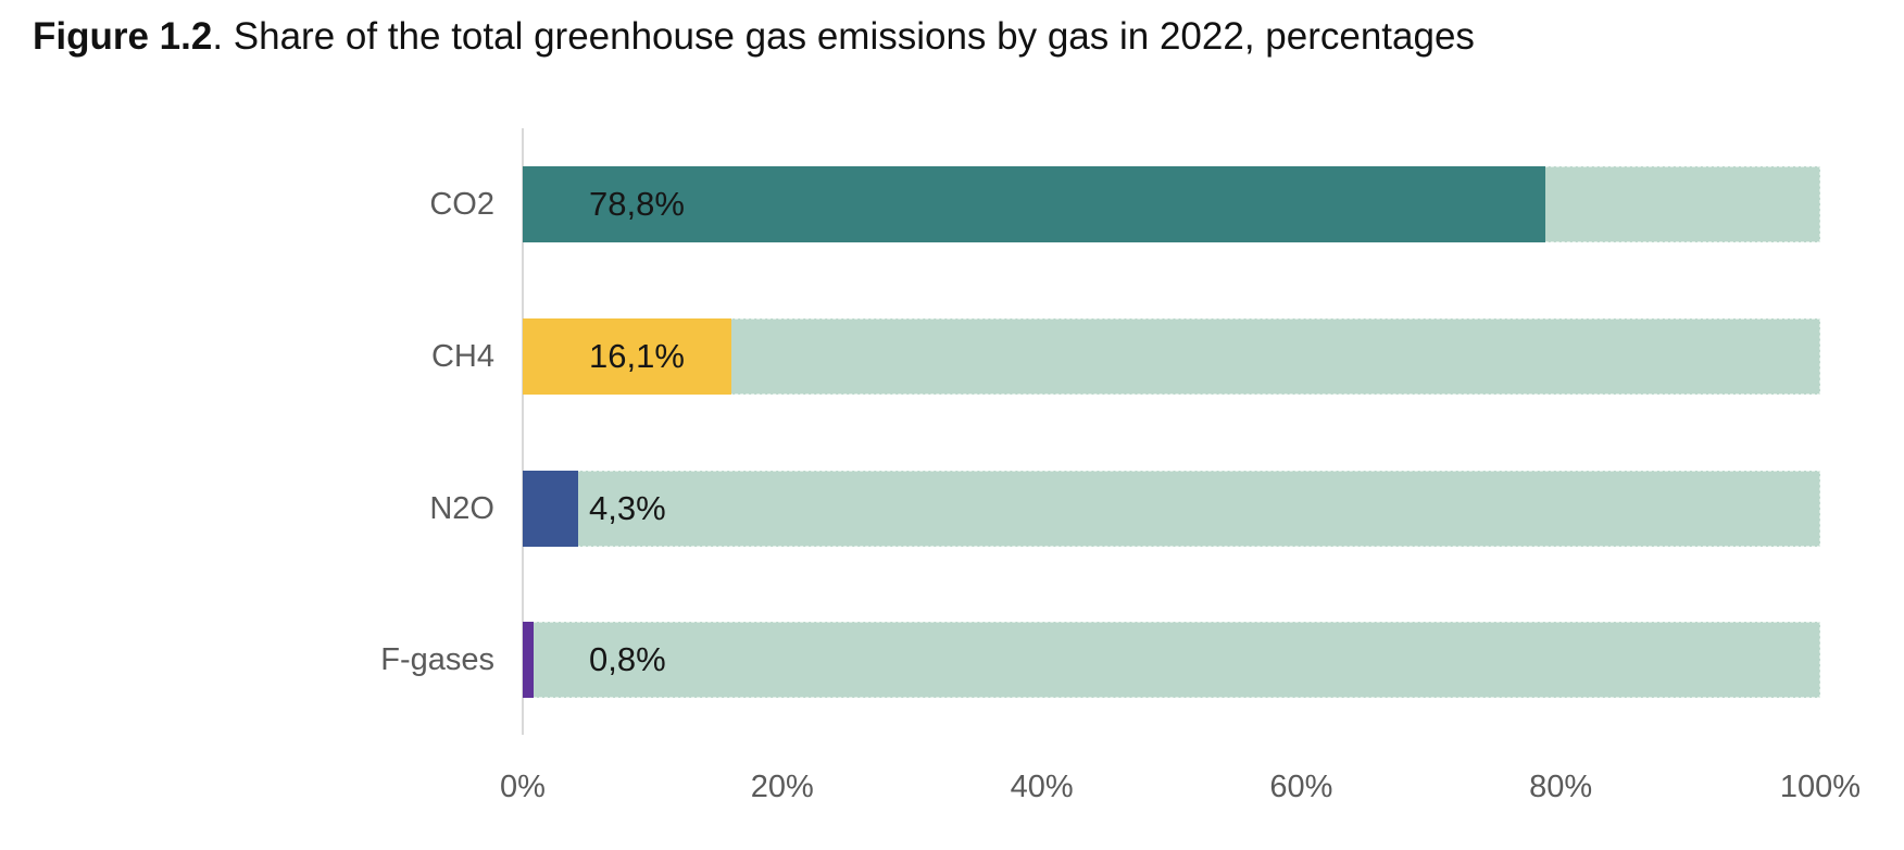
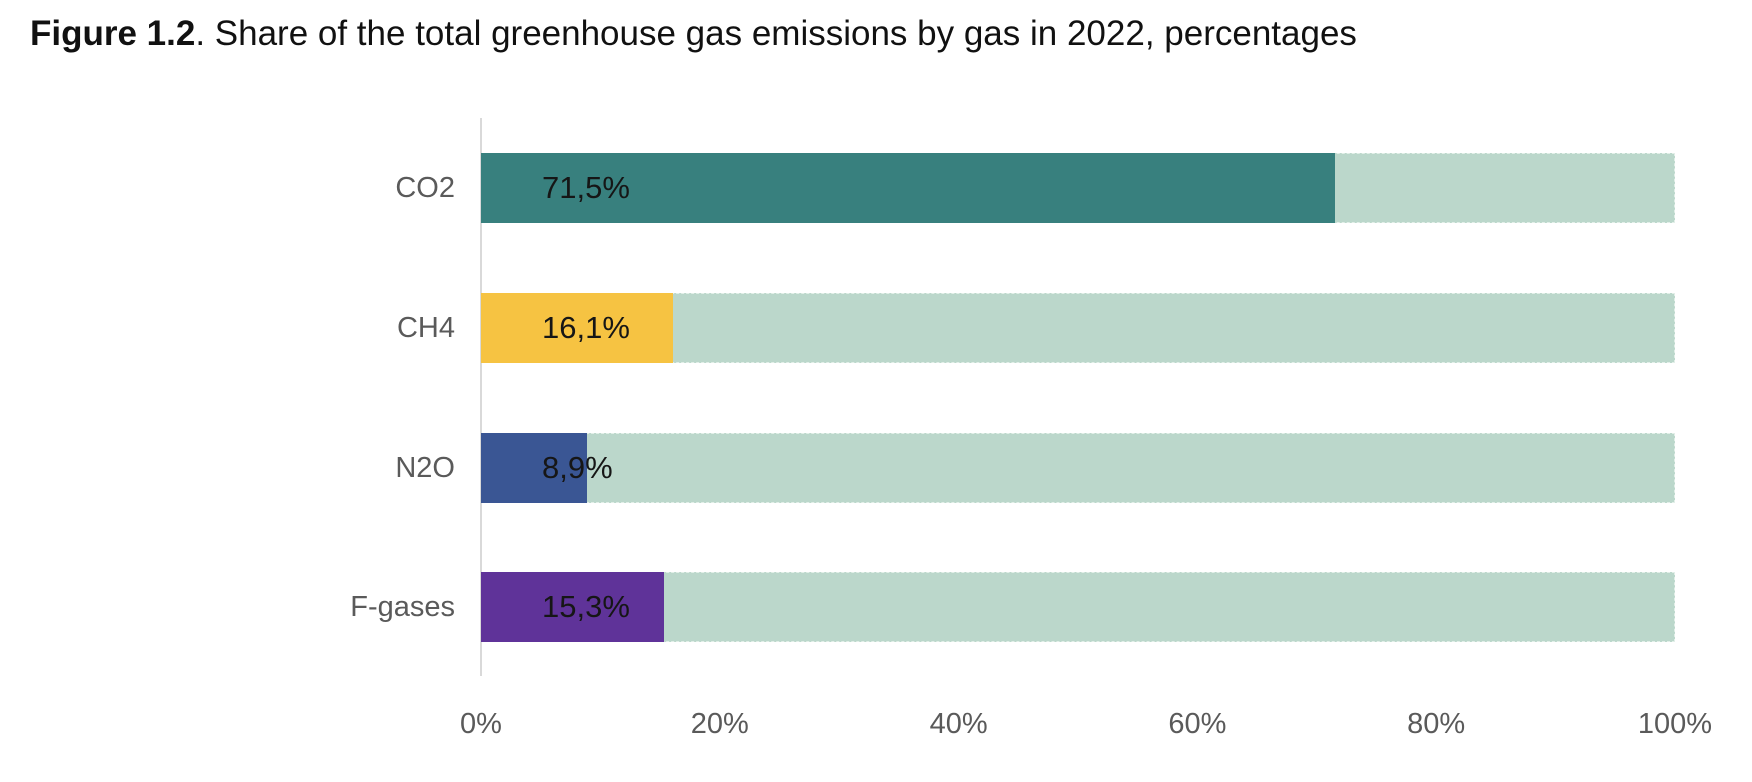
CO2: 78,8% -> 71,5%
N2O: 4,3% -> 8,9%
F-gases: 0,8% -> 15,3%
